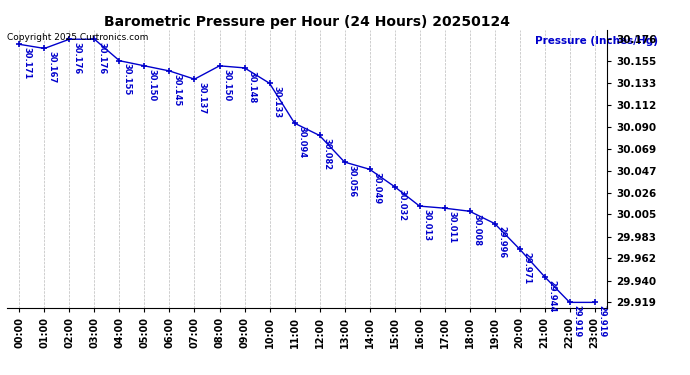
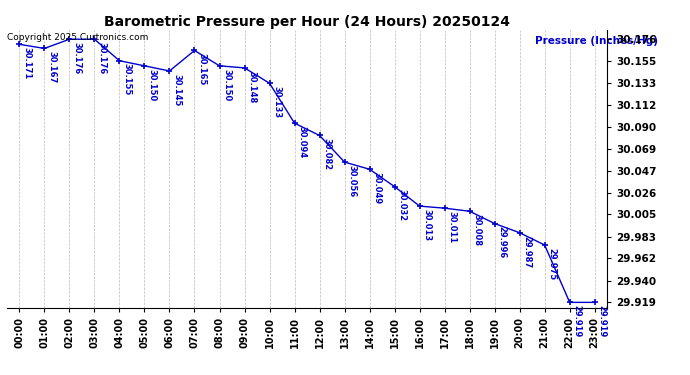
07:00: 30.137 -> 30.165
20:00: 29.971 -> 29.987
21:00: 29.944 -> 29.975
